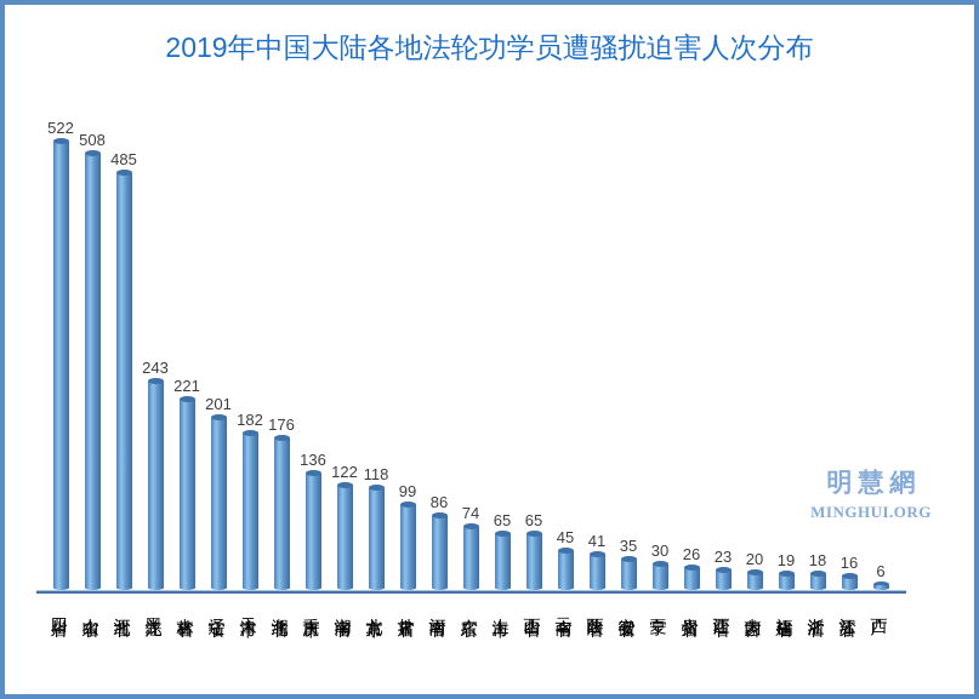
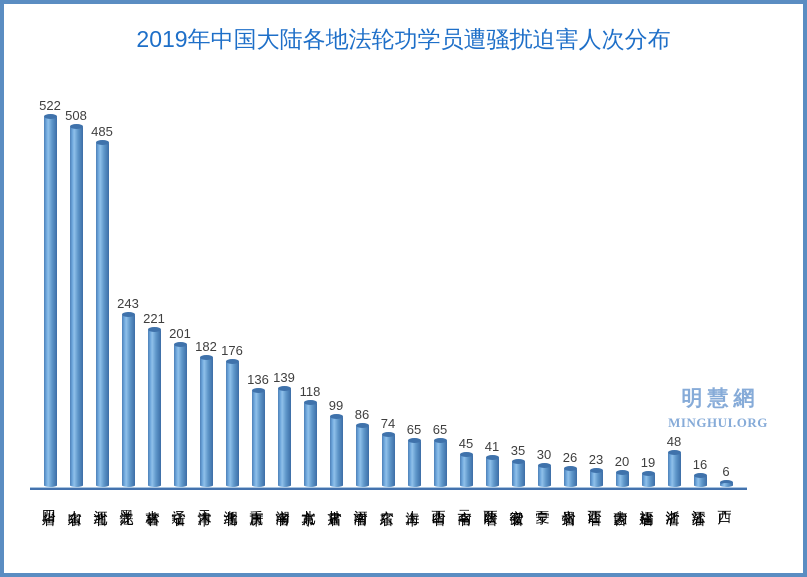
湖南省: 122 -> 139
浙江省: 18 -> 48
